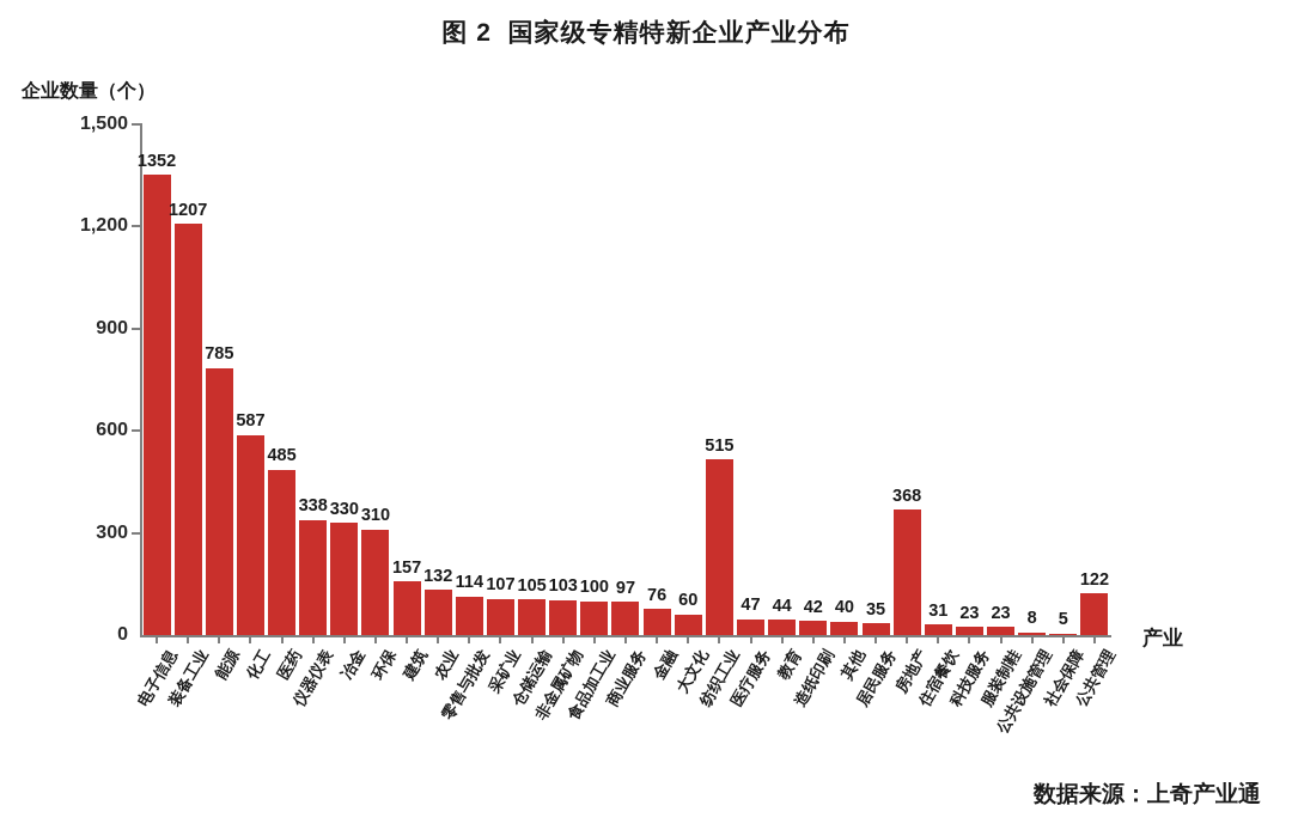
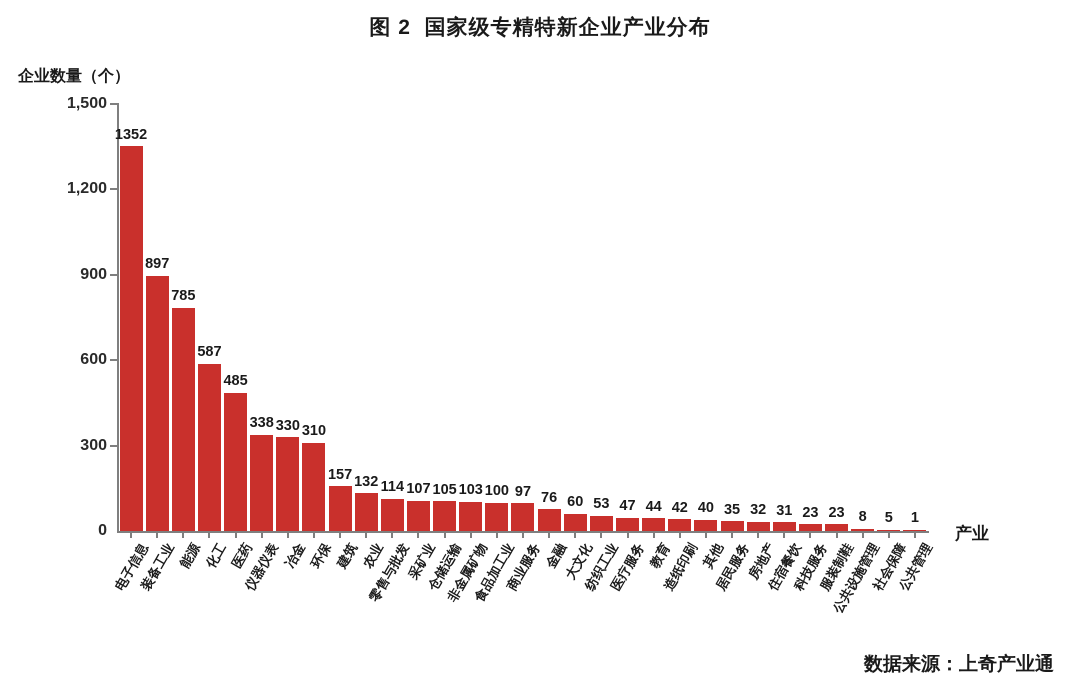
装备工业: 1207 -> 897
纺织工业: 515 -> 53
房地产: 368 -> 32
公共管理: 122 -> 1
